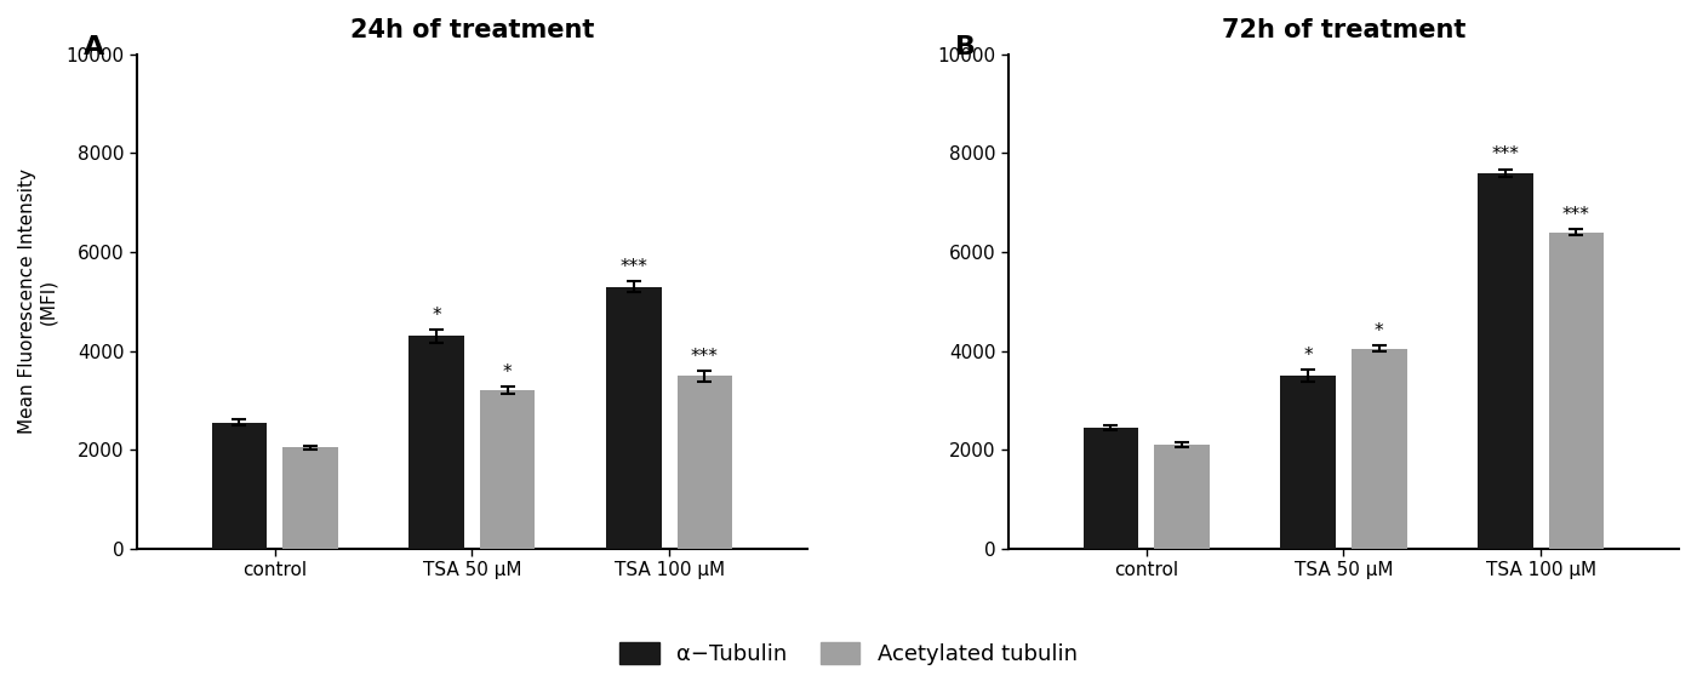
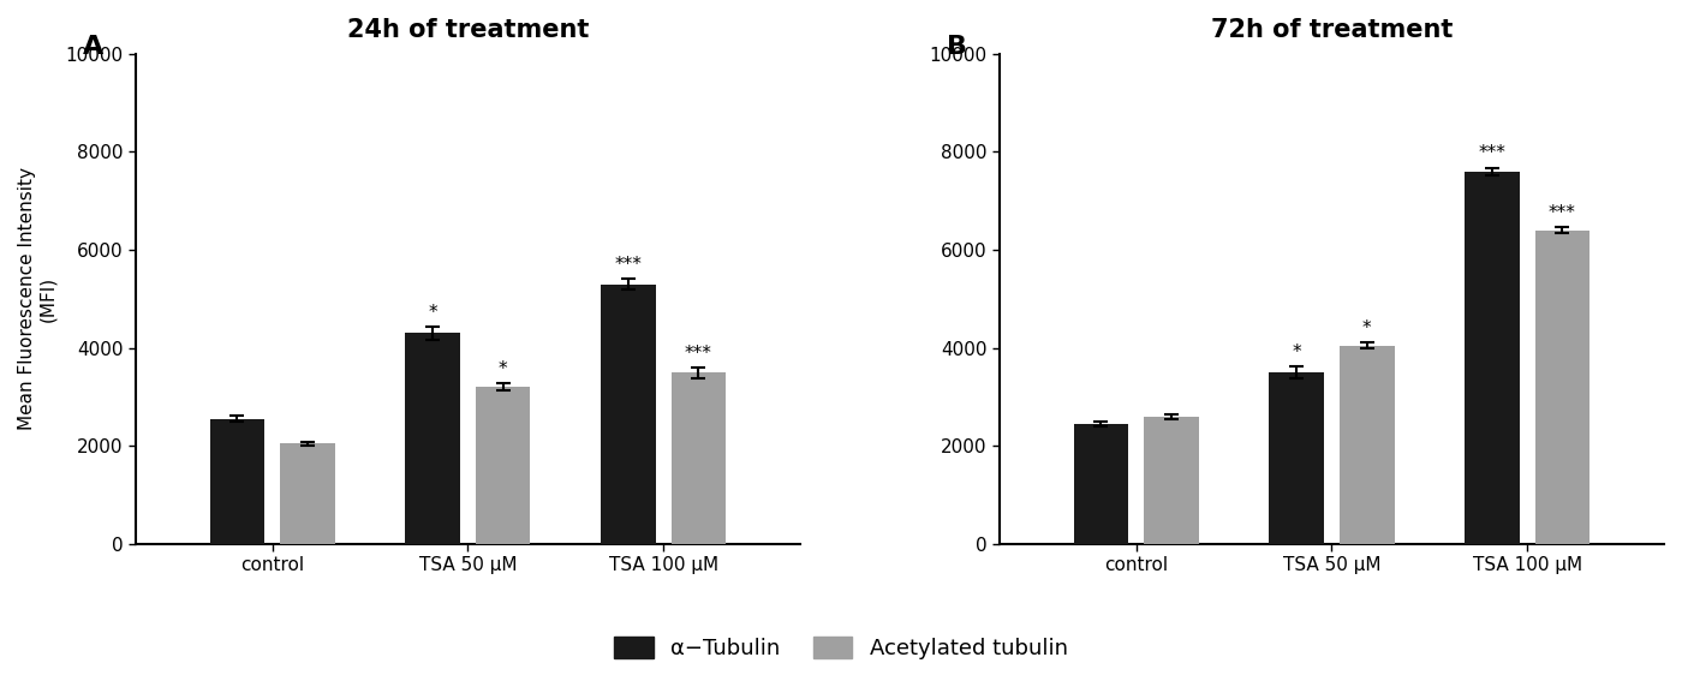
72h of treatment/Acetylated tubulin/control: 2100 -> 2600
